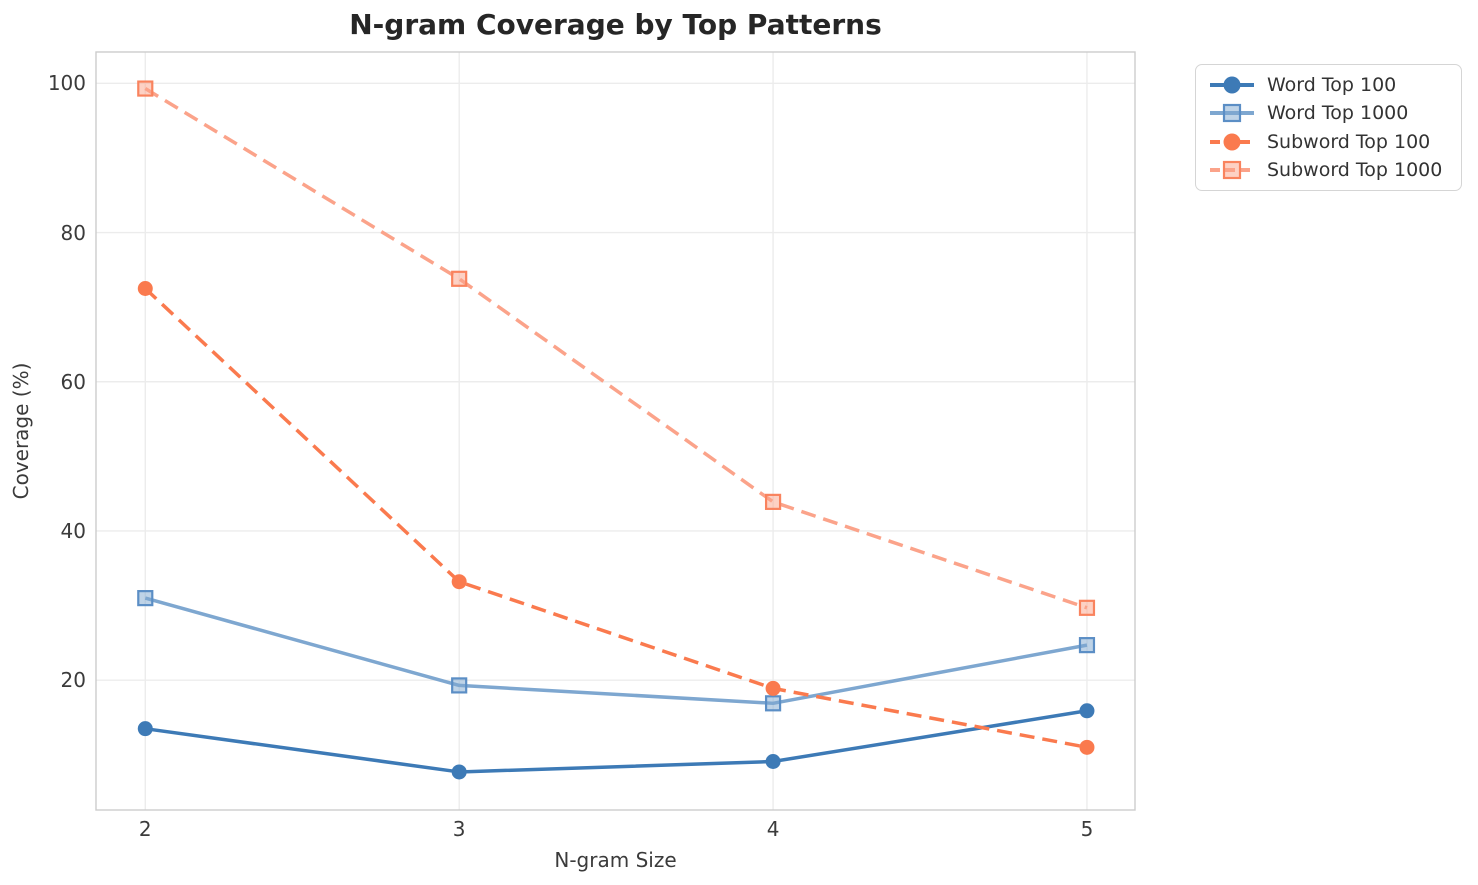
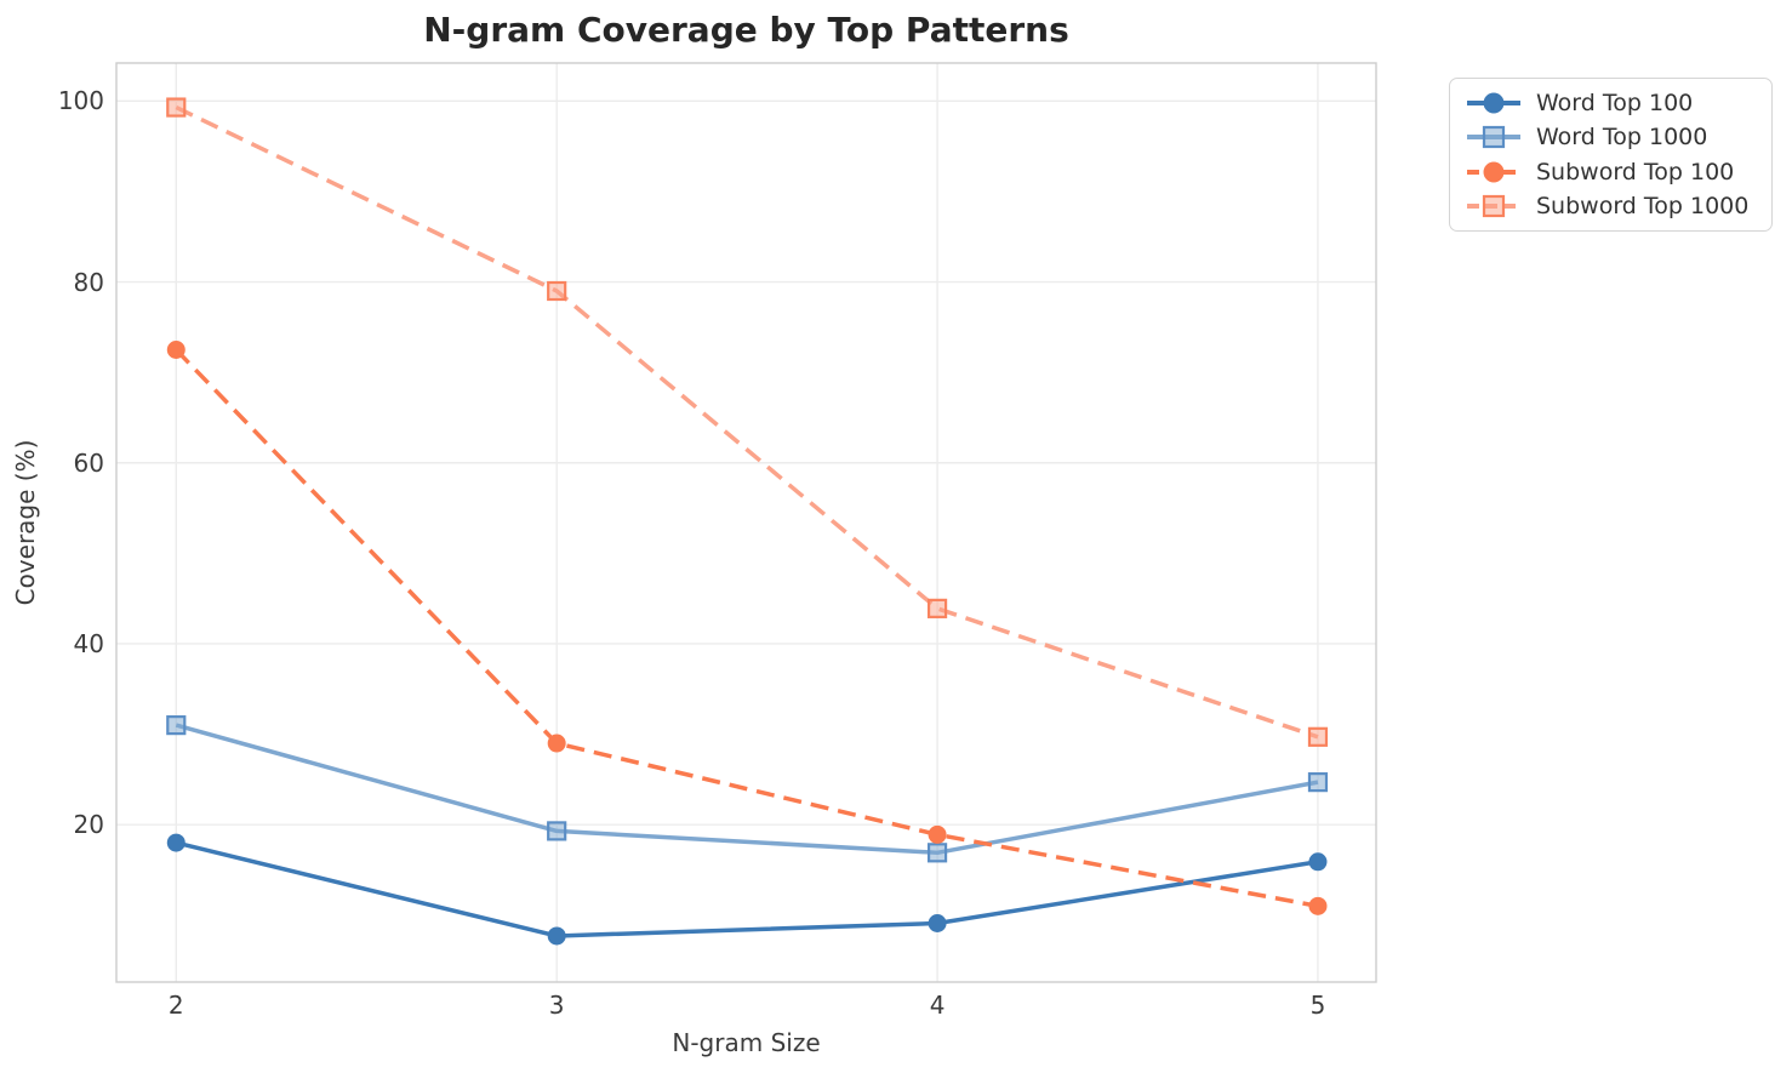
Word Top 100/2: 14 -> 18
Subword Top 100/3: 33 -> 29
Subword Top 1000/3: 74 -> 79
